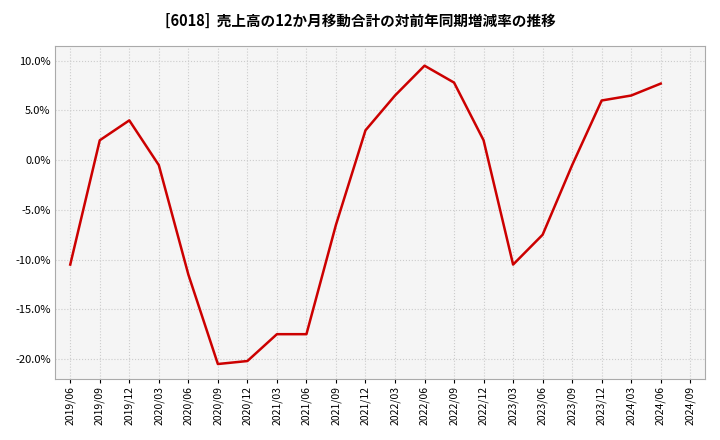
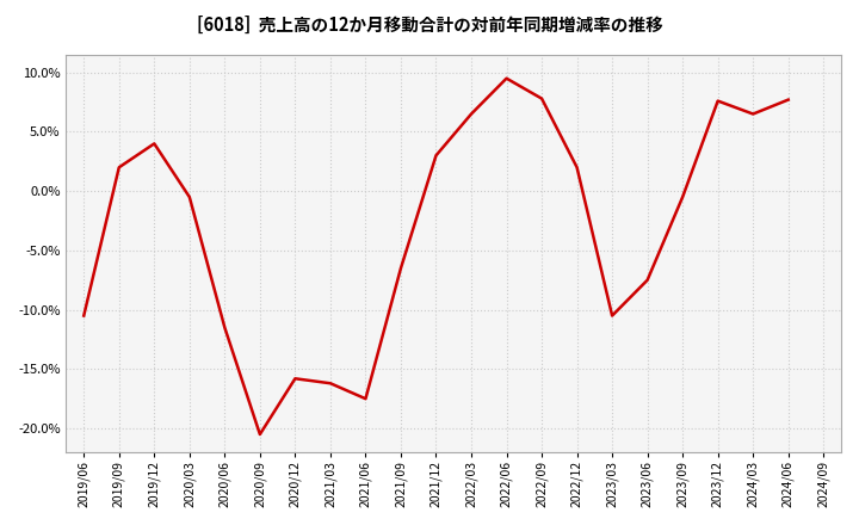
2020/12: -20.2% -> -15.8%
2021/03: -17.5% -> -16.2%
2023/12: 6.0% -> 7.6%
